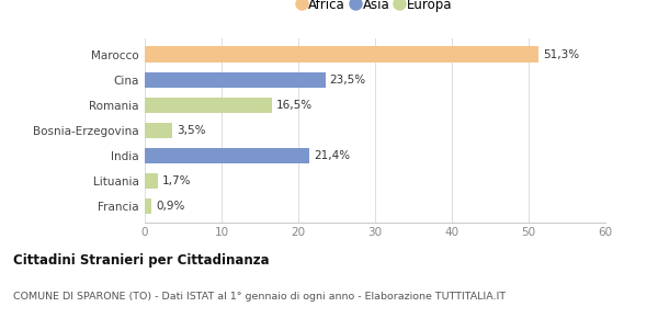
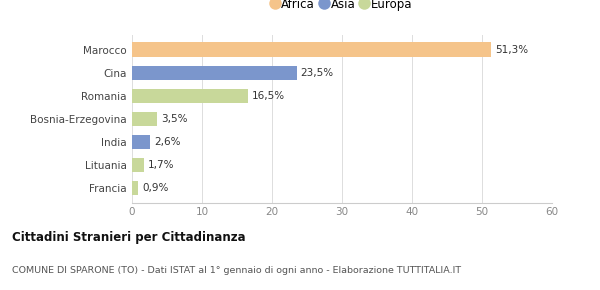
India: 21,4% -> 2,6%
